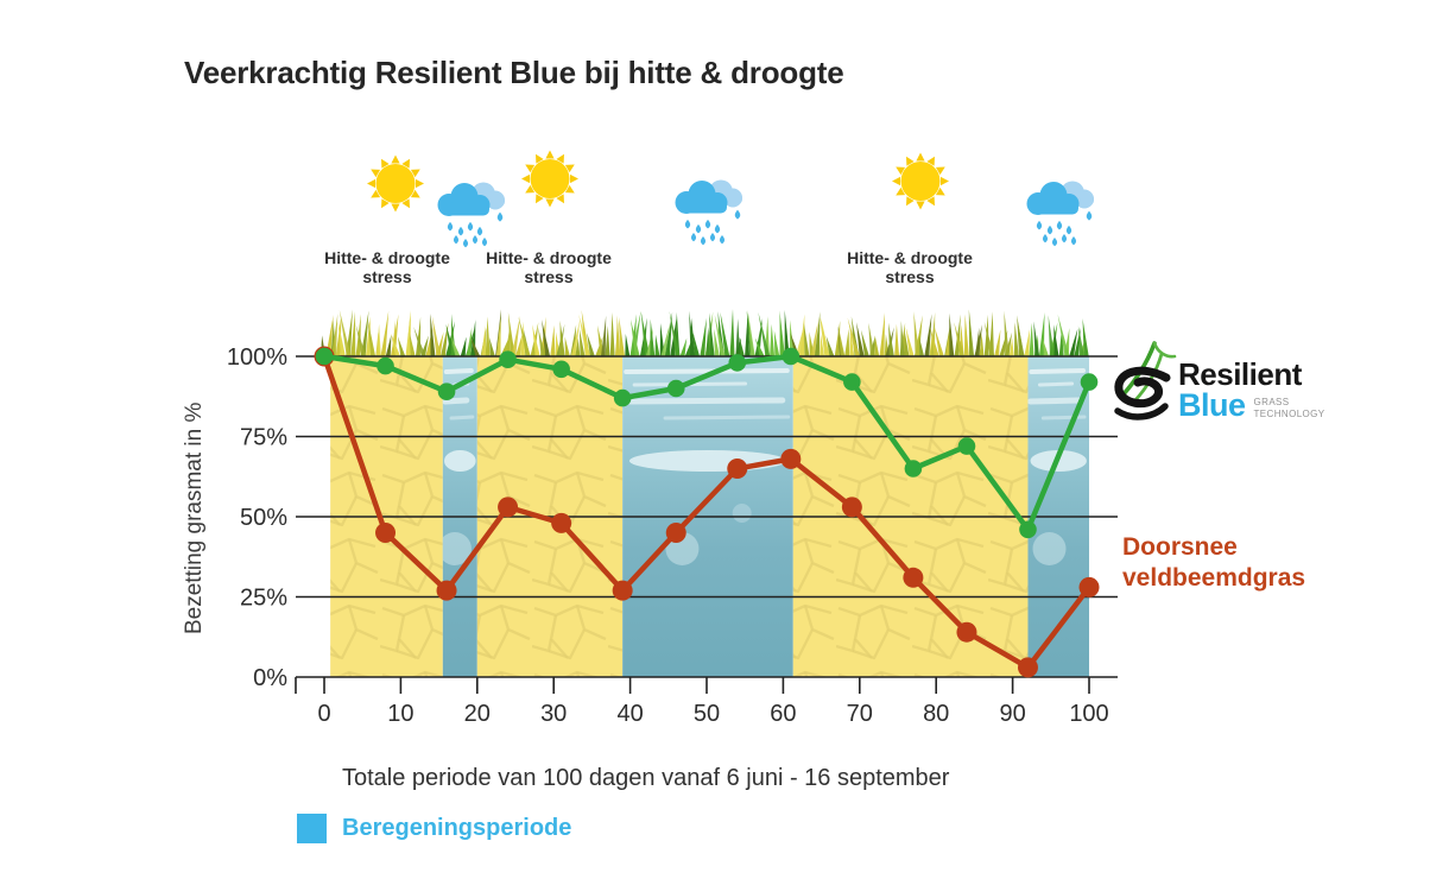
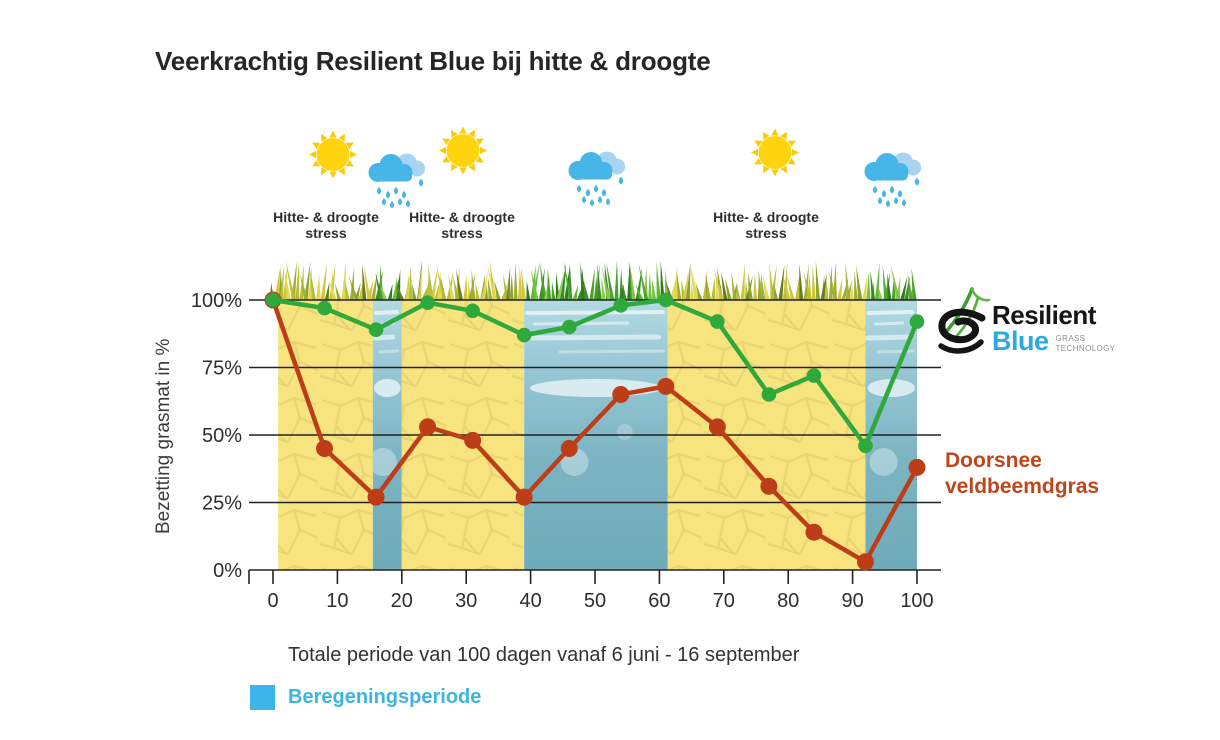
Doorsnee veldbeemdgras/100: 28 -> 38
